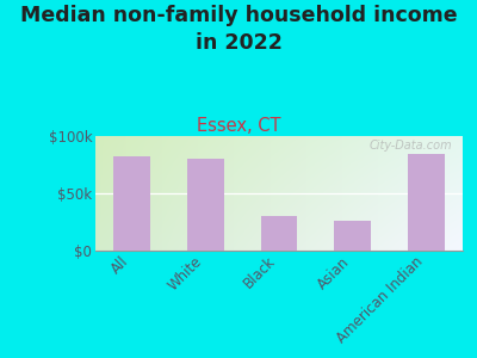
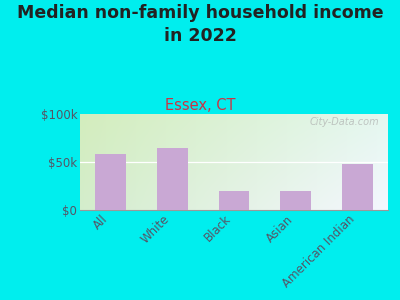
All: $82k -> $58k
White: $80k -> $65k
Black: $30k -> $20k
Asian: $26k -> $20k
American Indian: $84k -> $48k
